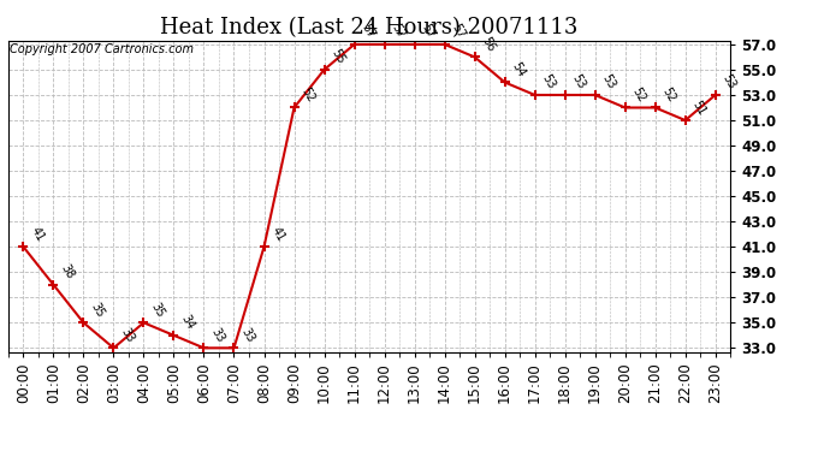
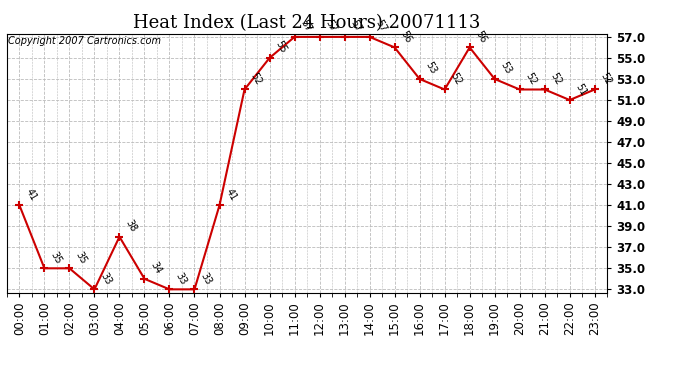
01:00: 38 -> 35
04:00: 35 -> 38
16:00: 54 -> 53
17:00: 53 -> 52
18:00: 53 -> 56
23:00: 53 -> 52
